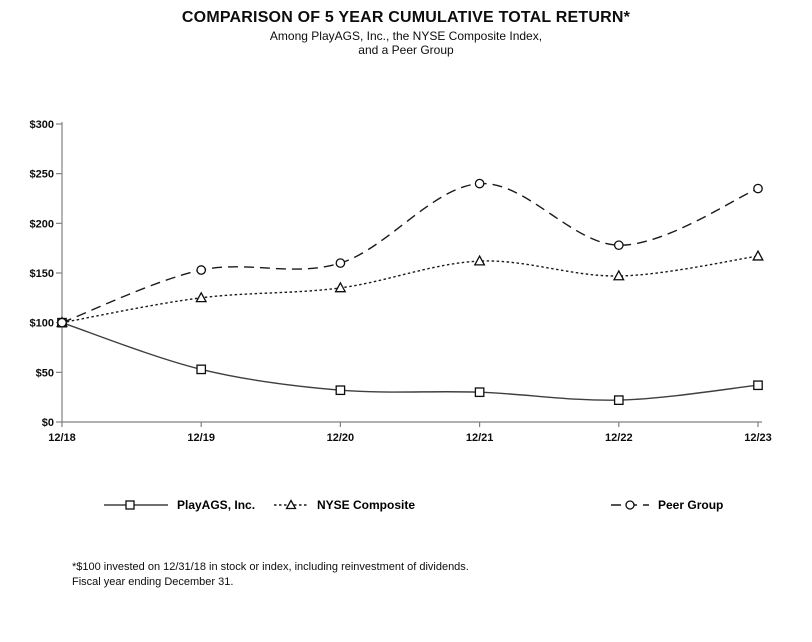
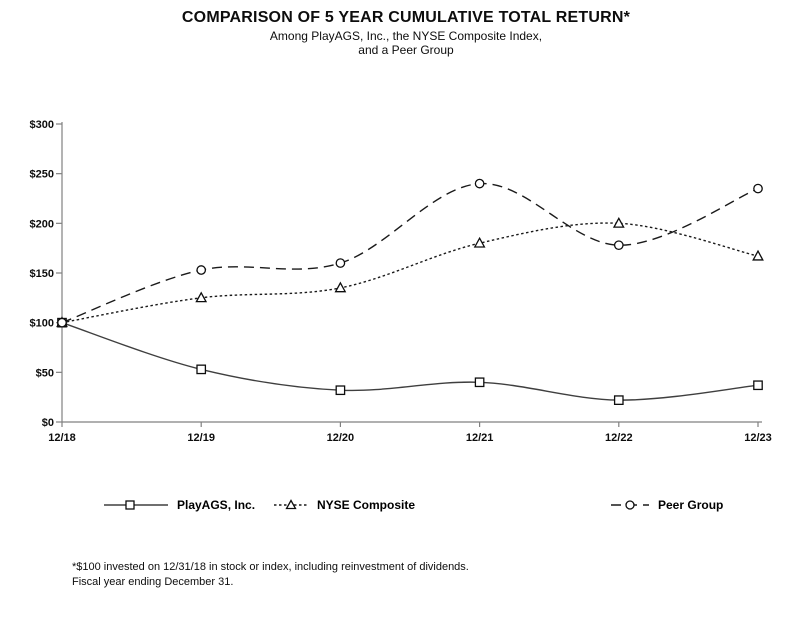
PlayAGS, Inc./12/21: $30 -> $40
NYSE Composite/12/21: $160 -> $180
NYSE Composite/12/22: $150 -> $200
